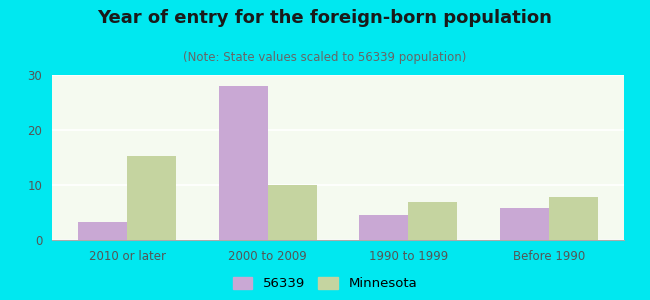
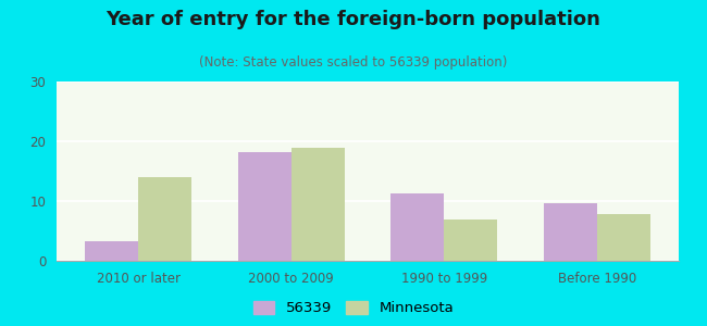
Minnesota/2010 or later: 15.3 -> 14.0
56339/2000 to 2009: 28.0 -> 18.2
Minnesota/2000 to 2009: 10.0 -> 19.0
56339/1990 to 1999: 4.6 -> 11.2
56339/Before 1990: 5.8 -> 9.6
